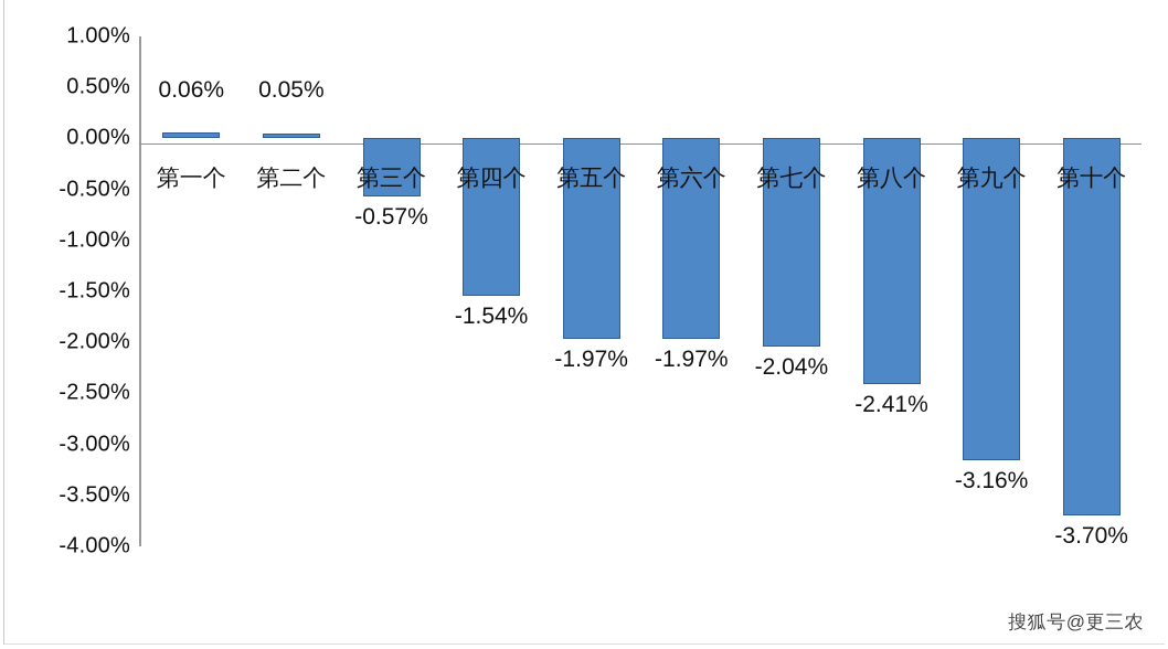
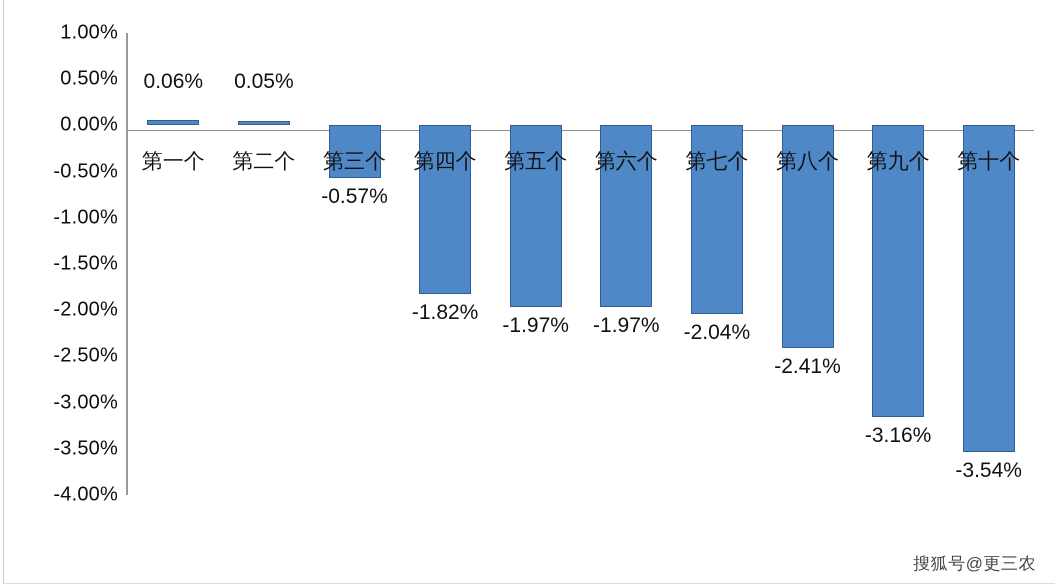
第四个: -1.54% -> -1.82%
第十个: -3.70% -> -3.54%
